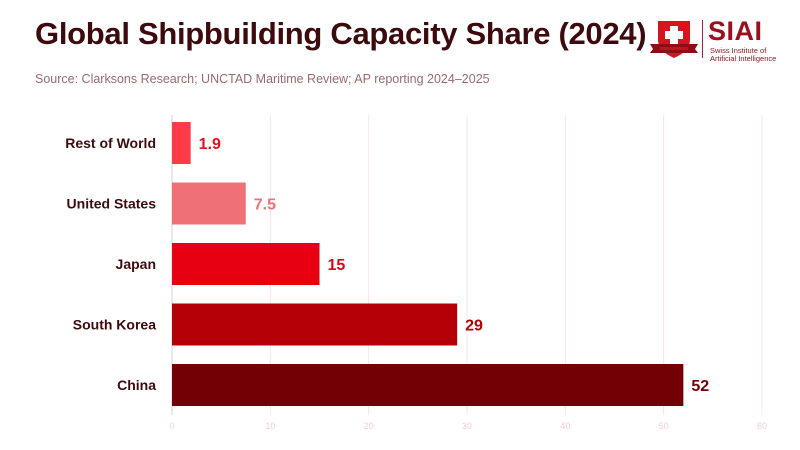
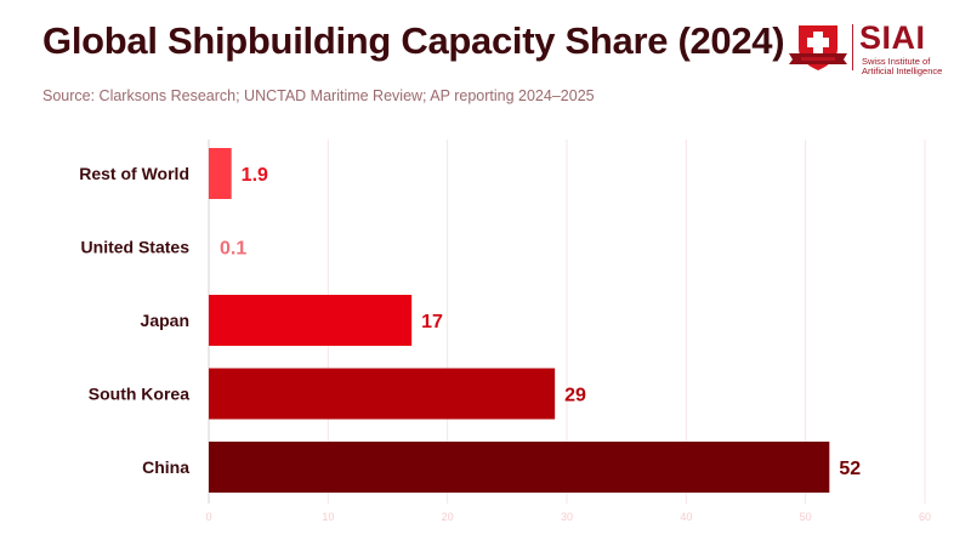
United States: 7.5 -> 0.1
Japan: 15 -> 17
